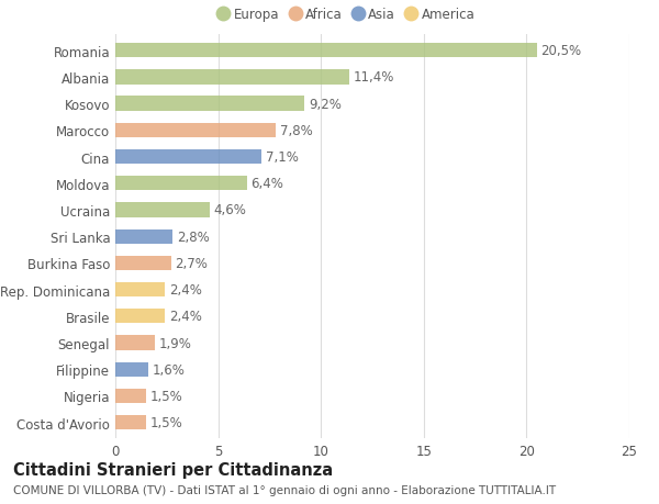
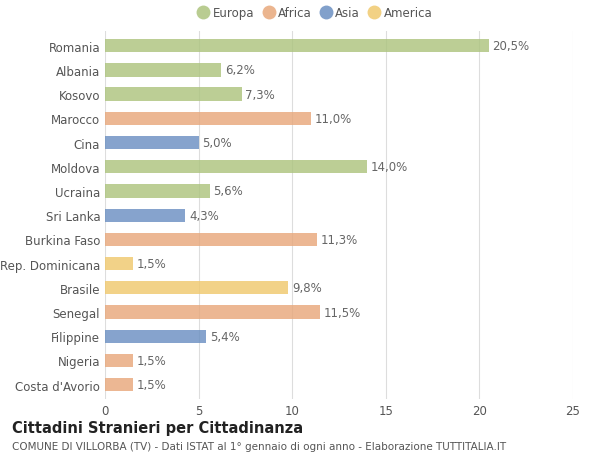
Albania: 11,4% -> 6,2%
Kosovo: 9,2% -> 7,3%
Marocco: 7,8% -> 11,0%
Cina: 7,1% -> 5,0%
Moldova: 6,4% -> 14,0%
Ucraina: 4,6% -> 5,6%
Sri Lanka: 2,8% -> 4,3%
Burkina Faso: 2,7% -> 11,3%
Rep. Dominicana: 2,4% -> 1,5%
Brasile: 2,4% -> 9,8%
Senegal: 1,9% -> 11,5%
Filippine: 1,6% -> 5,4%
